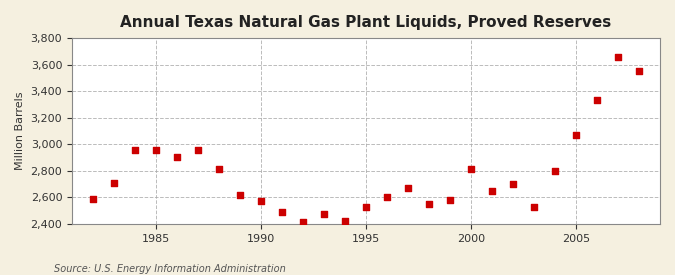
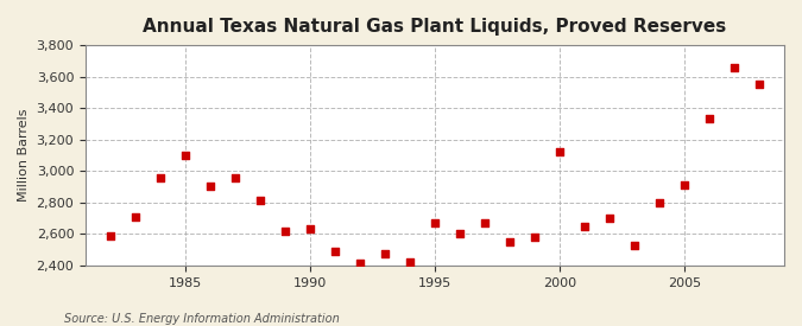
1985: 2,960 -> 3,100
1990: 2,570 -> 2,630
1995: 2,530 -> 2,670
2000: 2,810 -> 3,120
2005: 3,070 -> 2,910
